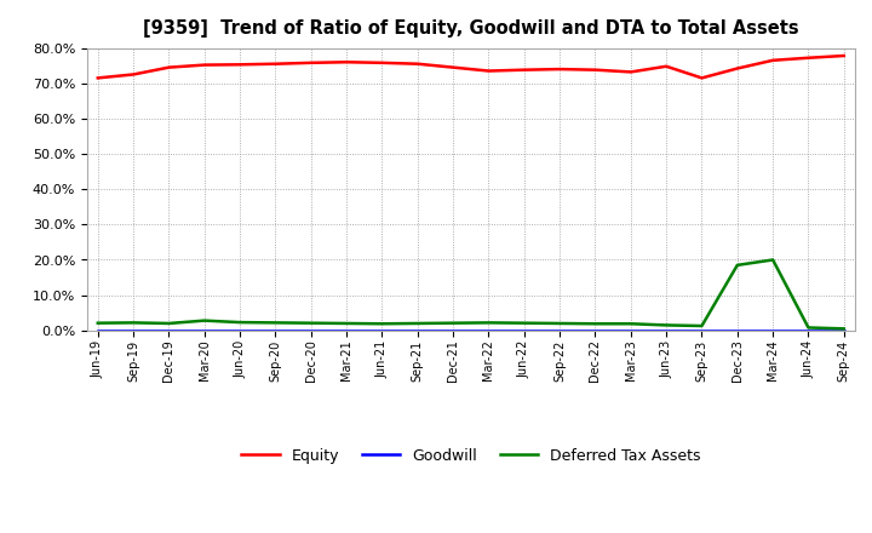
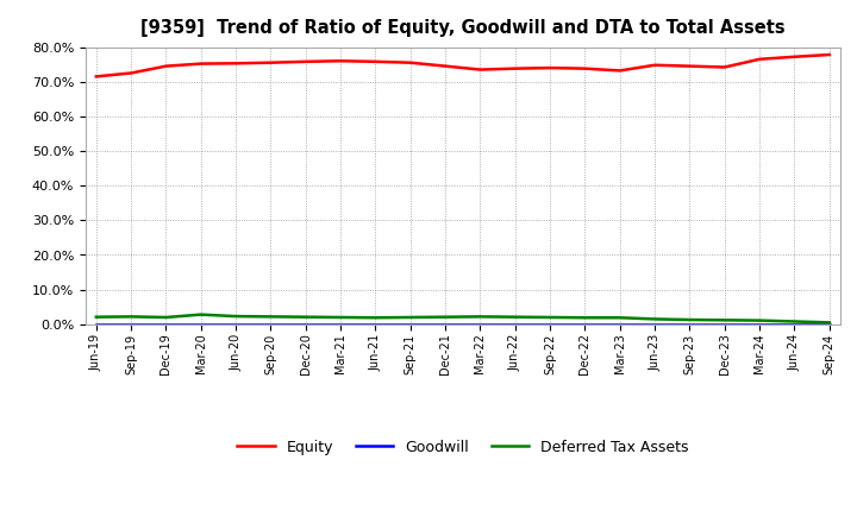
Equity/Sep-23: 71.5% -> 74.5%
Deferred Tax Assets/Dec-23: 18.5% -> 1.2%
Deferred Tax Assets/Mar-24: 20.0% -> 1.1%
